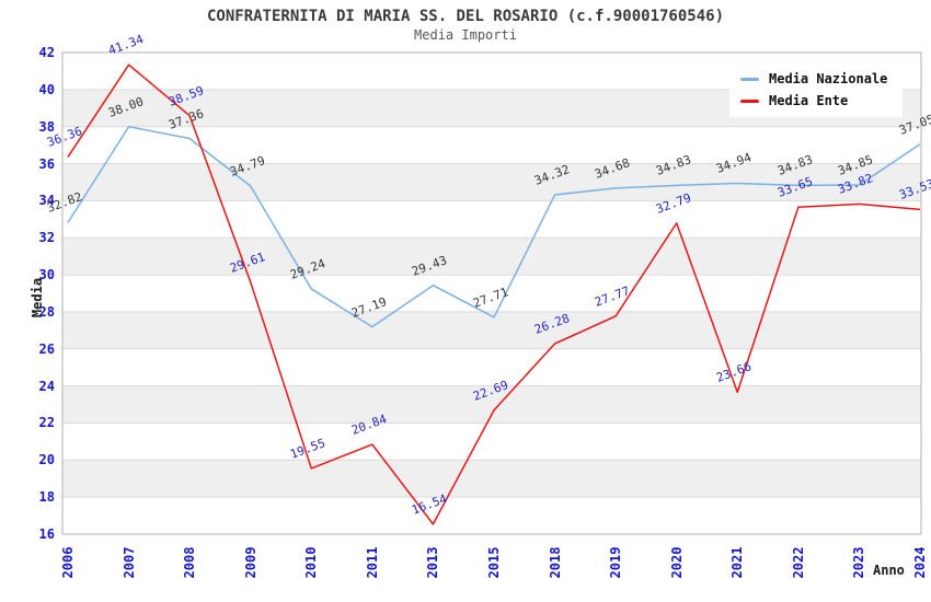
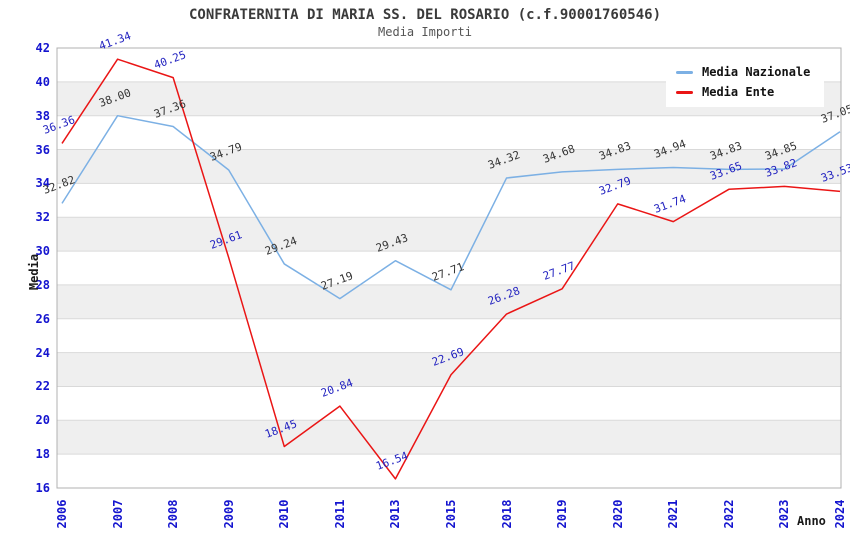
Media Ente/2008: 38.59 -> 40.25
Media Ente/2010: 19.55 -> 18.45
Media Ente/2021: 23.66 -> 31.74
